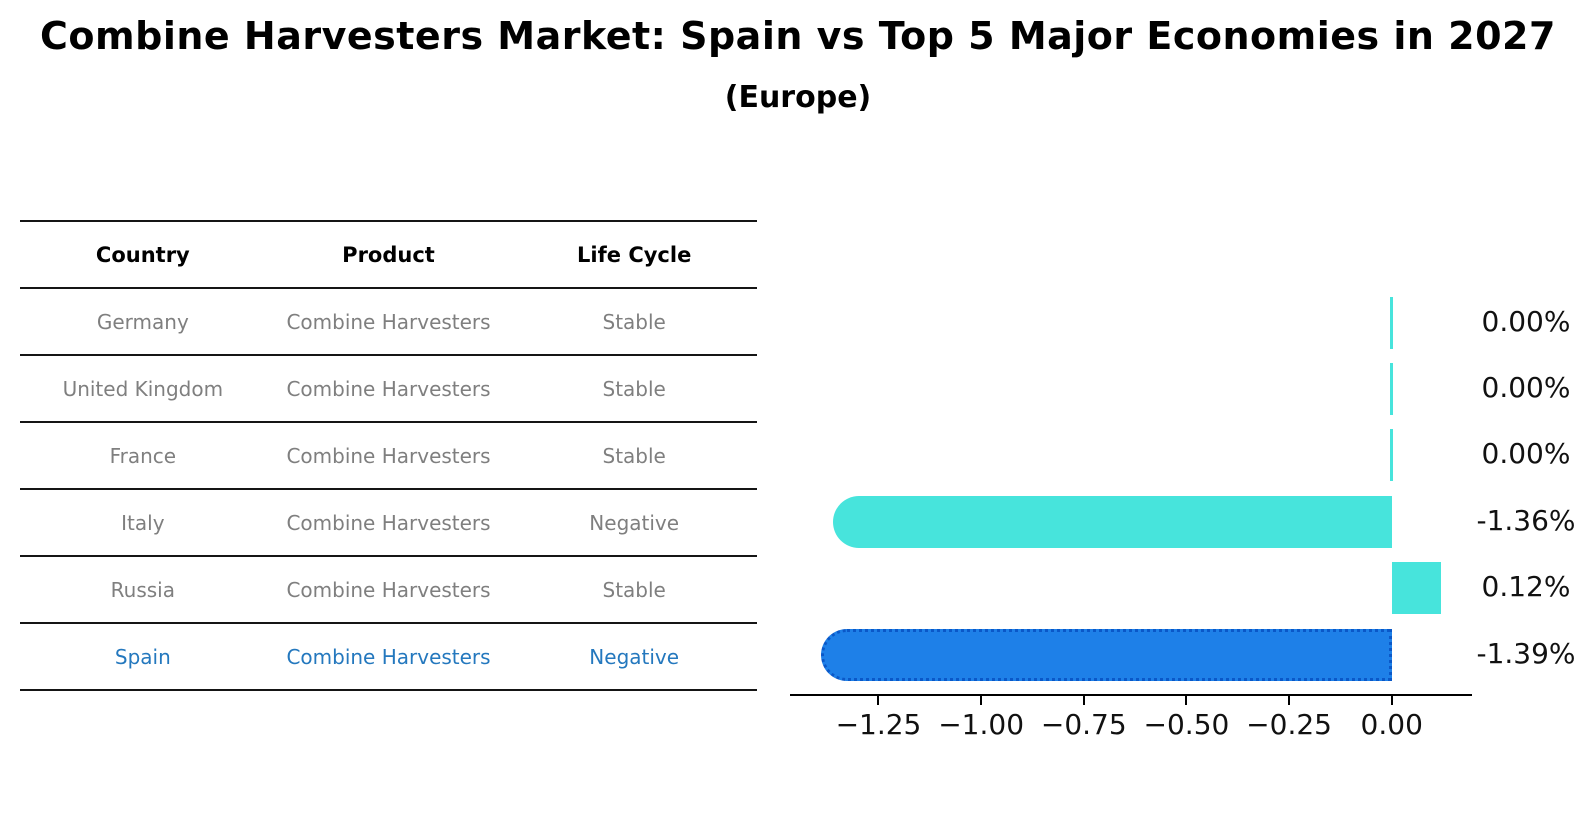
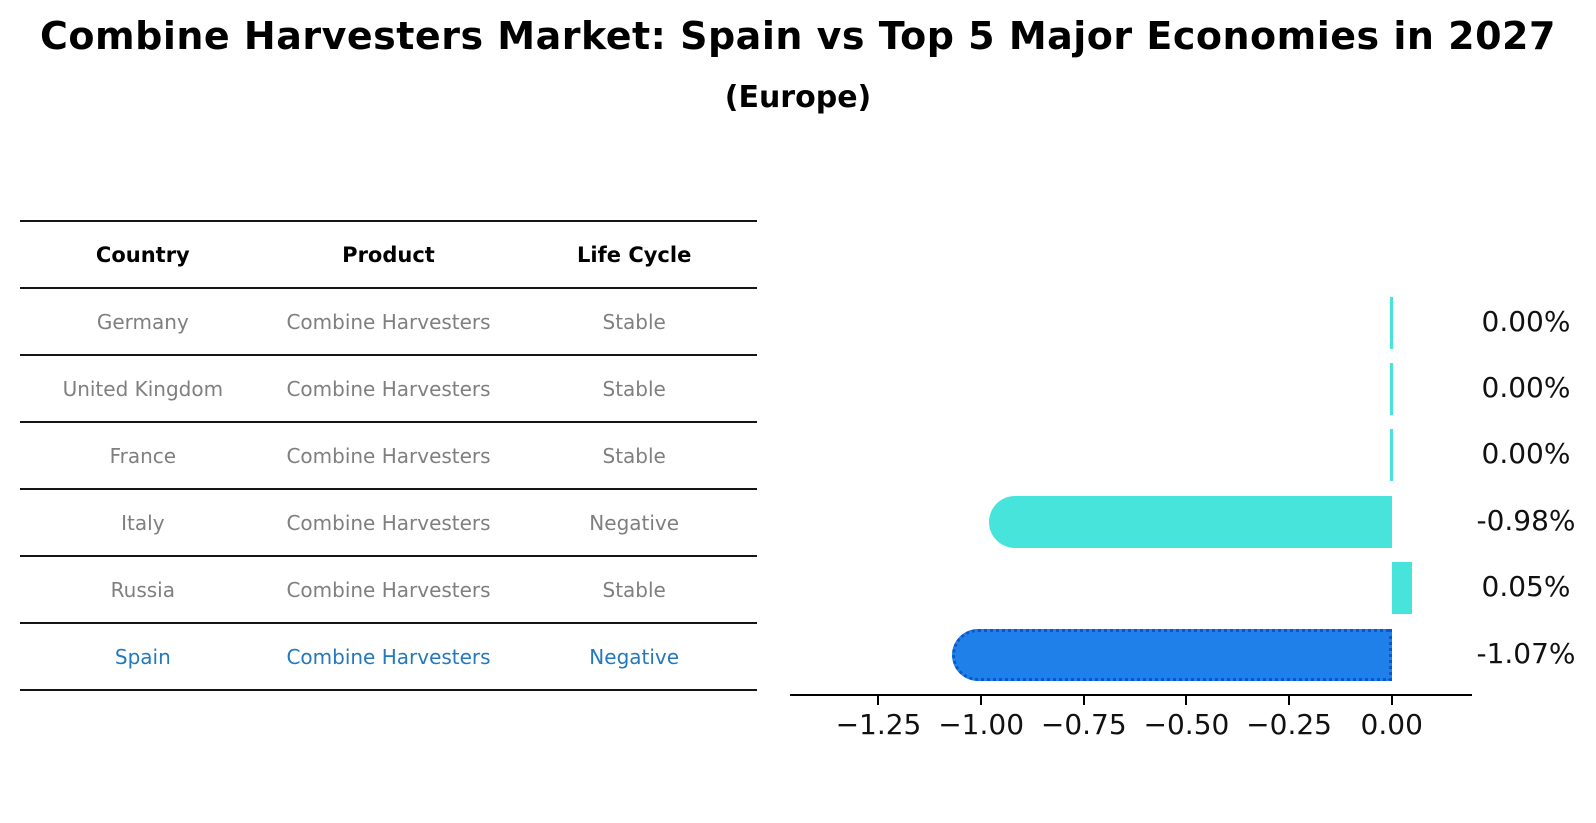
Italy: -1.36% -> -0.98%
Russia: 0.12% -> 0.05%
Spain: -1.39% -> -1.07%
